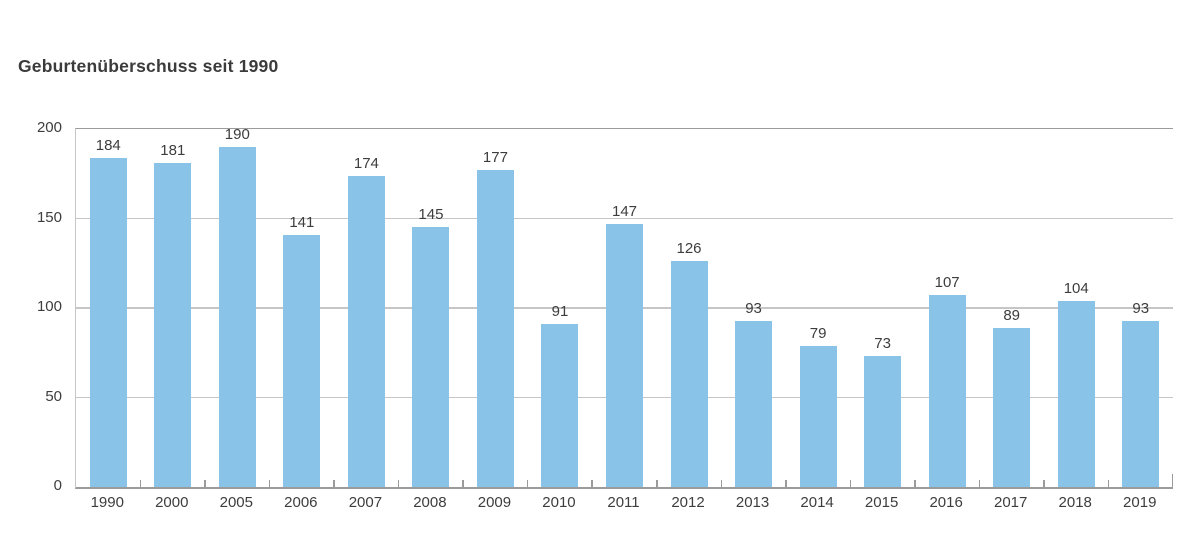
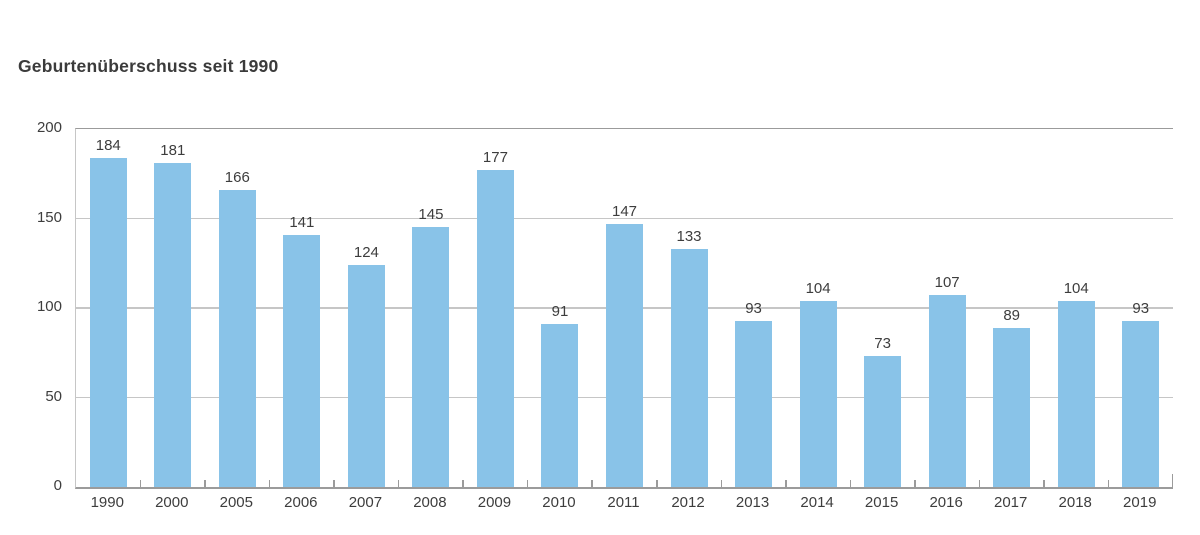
2005: 190 -> 166
2007: 174 -> 124
2012: 126 -> 133
2014: 79 -> 104
